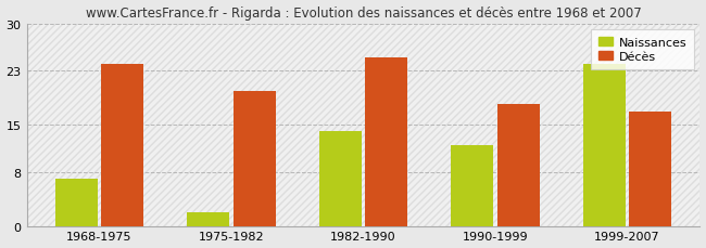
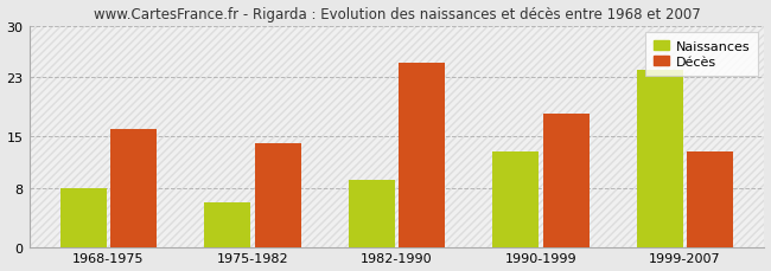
Naissances/1968-1975: 7 -> 8
Décès/1968-1975: 24 -> 16
Naissances/1975-1982: 2 -> 6
Décès/1975-1982: 20 -> 14
Naissances/1982-1990: 14 -> 9
Naissances/1990-1999: 12 -> 13
Décès/1999-2007: 17 -> 13
